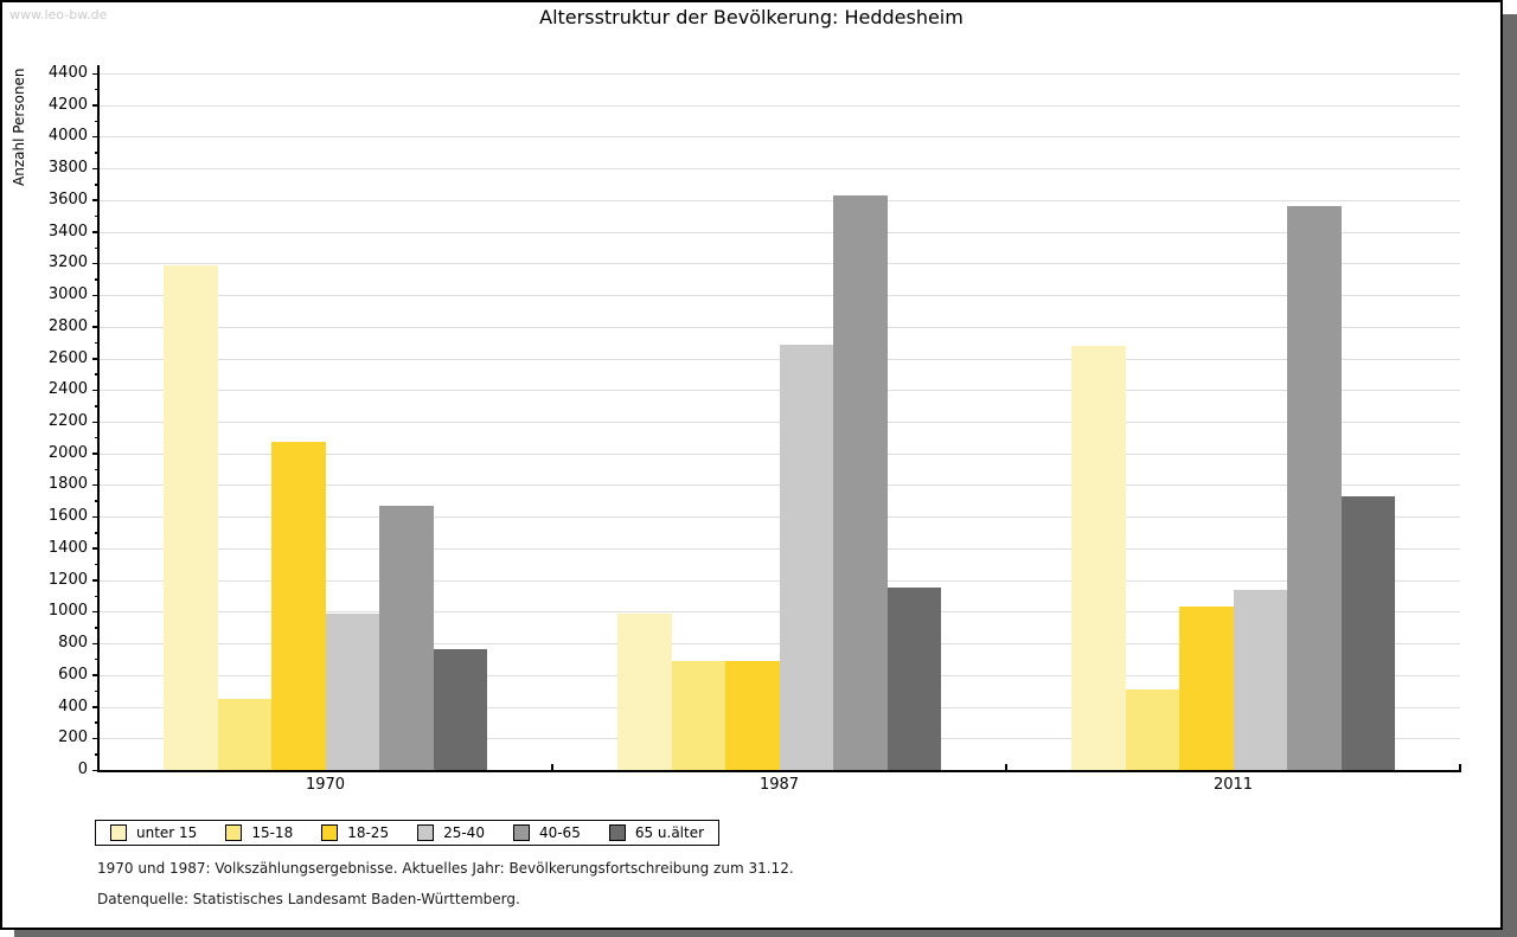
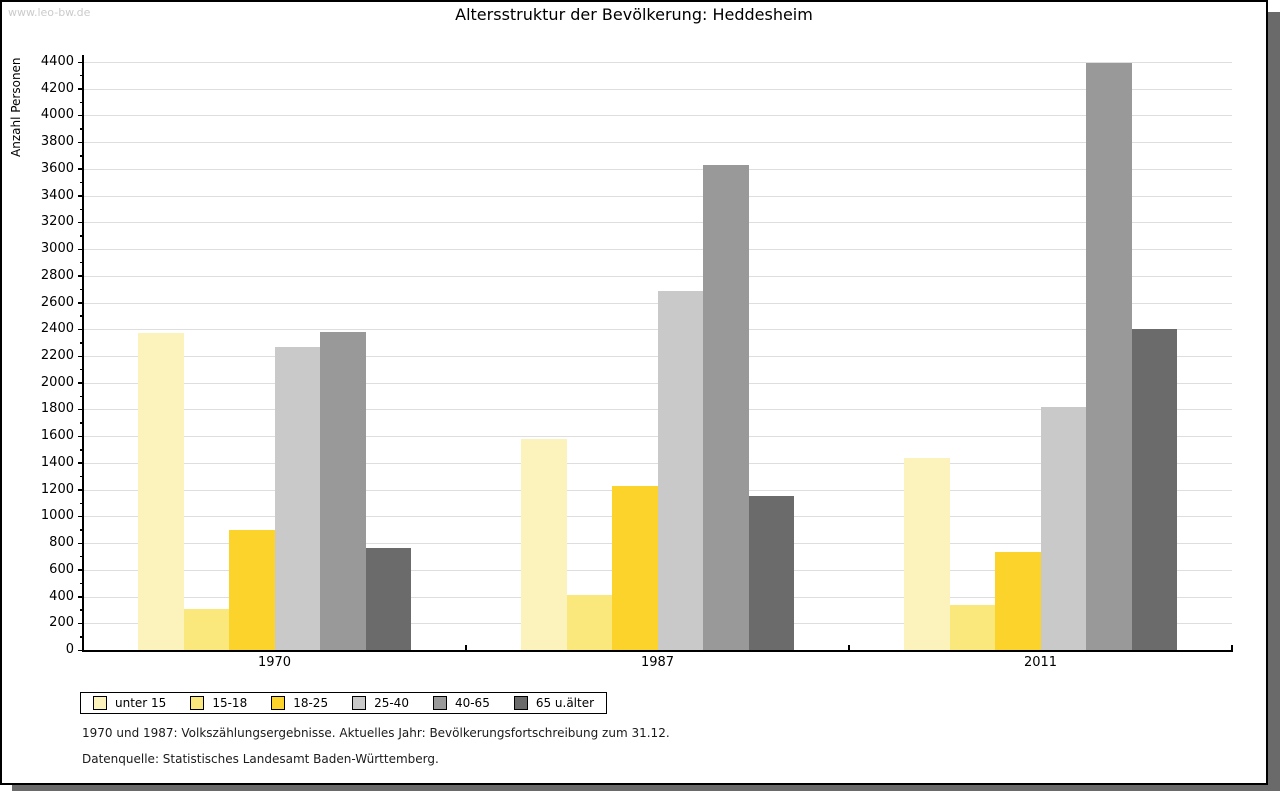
unter 15/1970: 3190 -> 2370
15-18/1970: 450 -> 310
18-25/1970: 2070 -> 900
25-40/1970: 990 -> 2270
40-65/1970: 1670 -> 2380
unter 15/1987: 990 -> 1580
15-18/1987: 690 -> 410
18-25/1987: 690 -> 1230
unter 15/2011: 2680 -> 1440
15-18/2011: 510 -> 340
18-25/2011: 1030 -> 730
25-40/2011: 1140 -> 1820
40-65/2011: 3560 -> 4390
65 u.älter/2011: 1730 -> 2400
